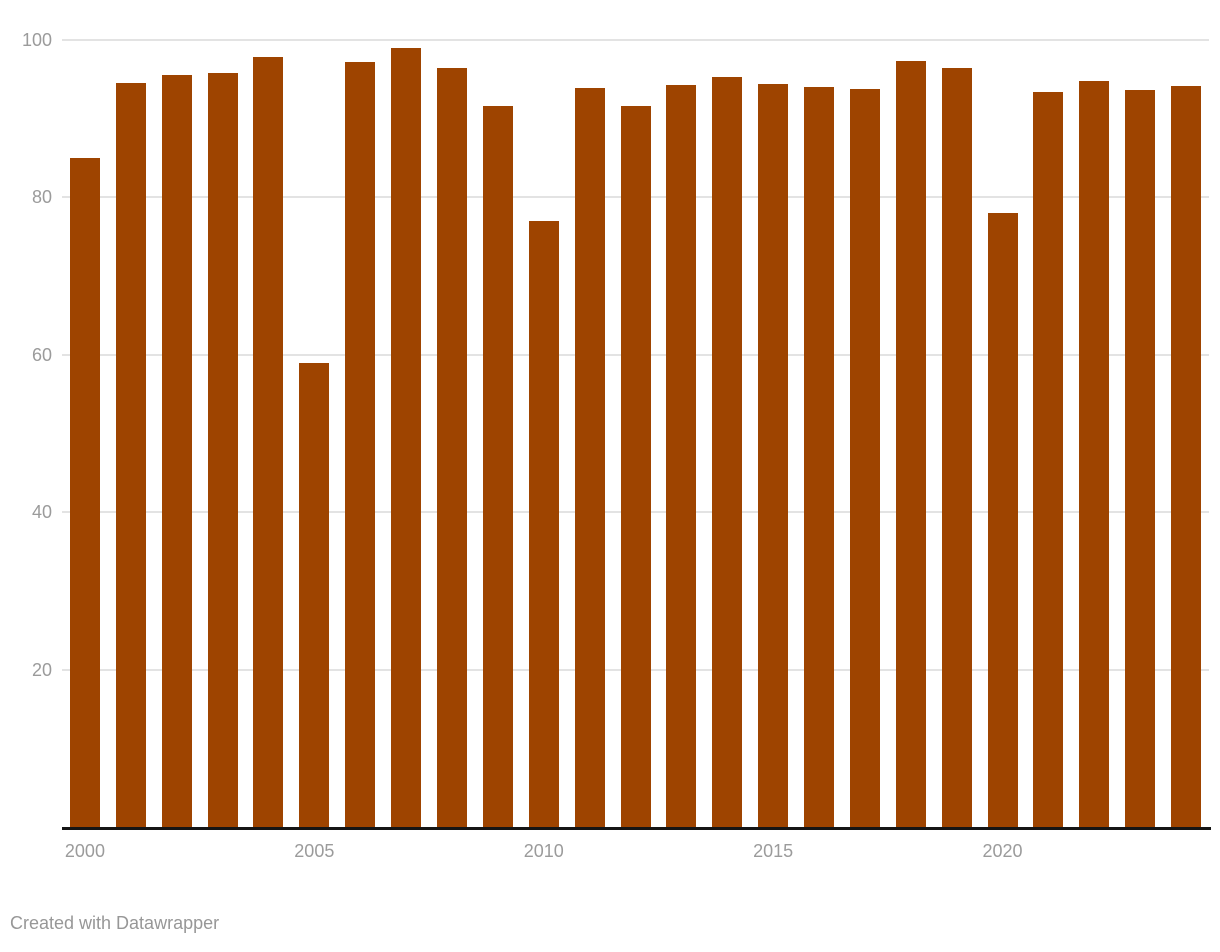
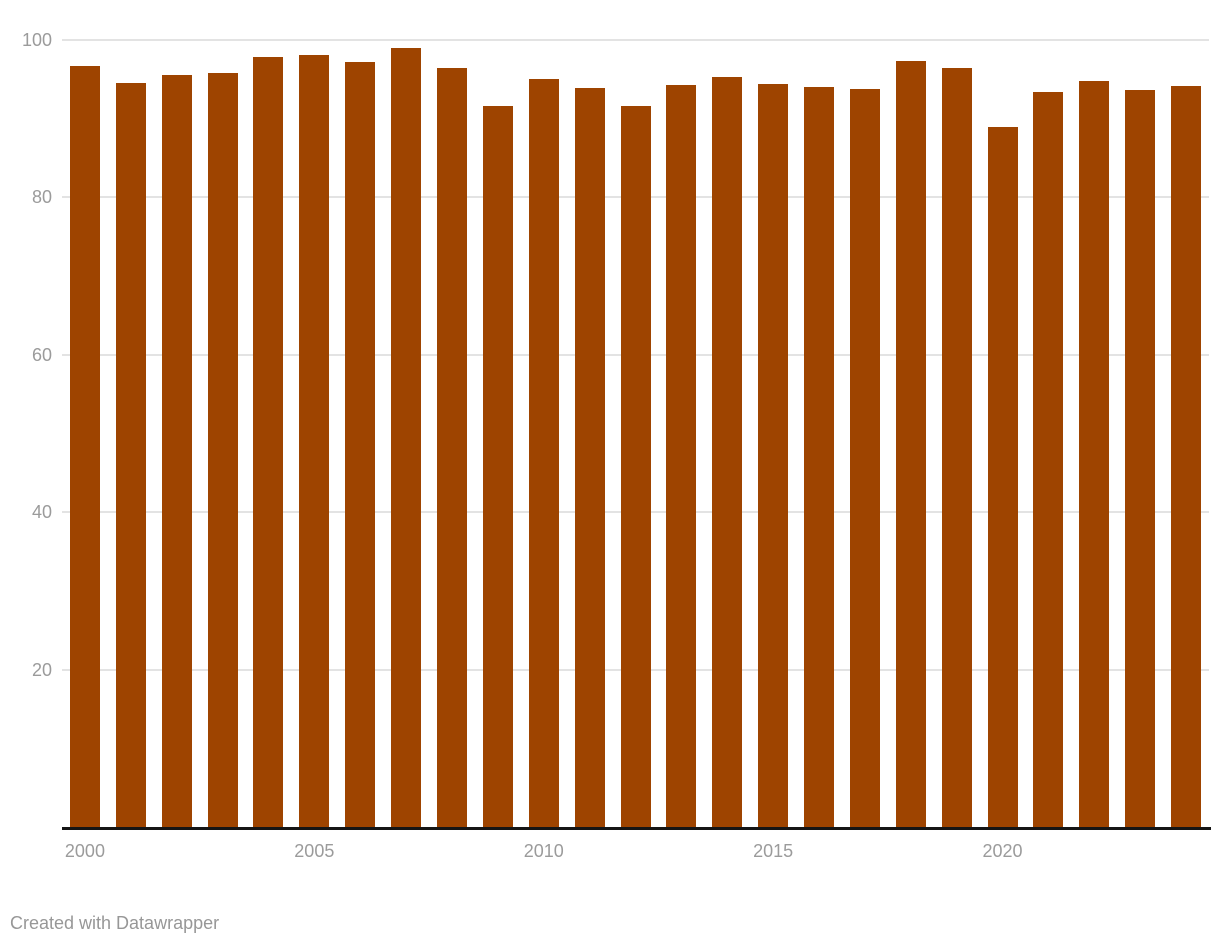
2000: 85 -> 97
2005: 59 -> 98
2010: 77 -> 95
2020: 78 -> 89
